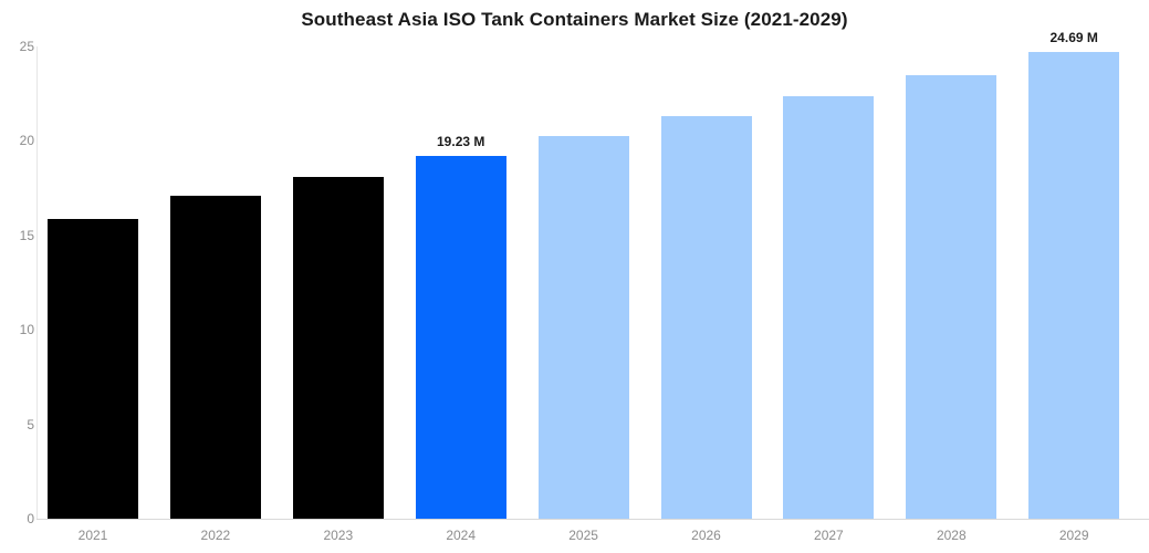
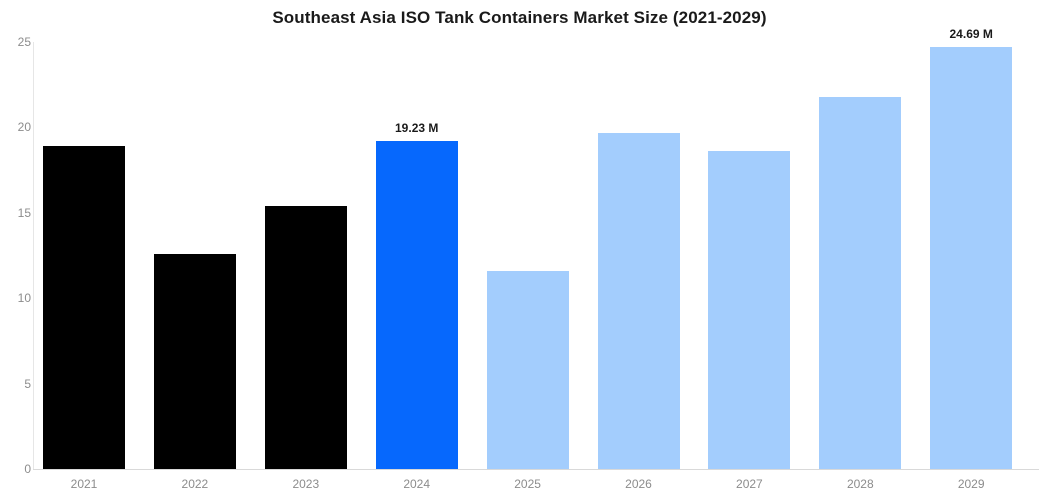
2021: 15.8 -> 18.9
2022: 17.1 -> 12.6
2023: 18.1 -> 15.4
2025: 20.2 -> 11.6
2026: 21.3 -> 19.7
2027: 22.4 -> 18.6
2028: 23.5 -> 21.8
